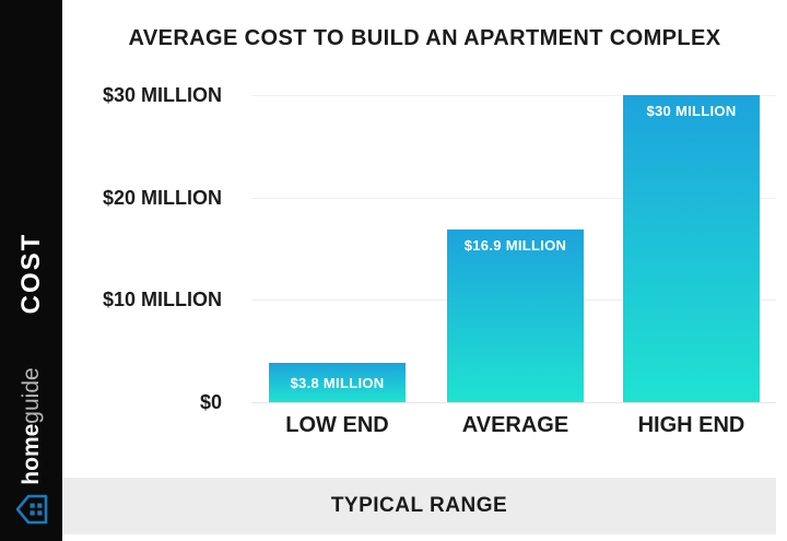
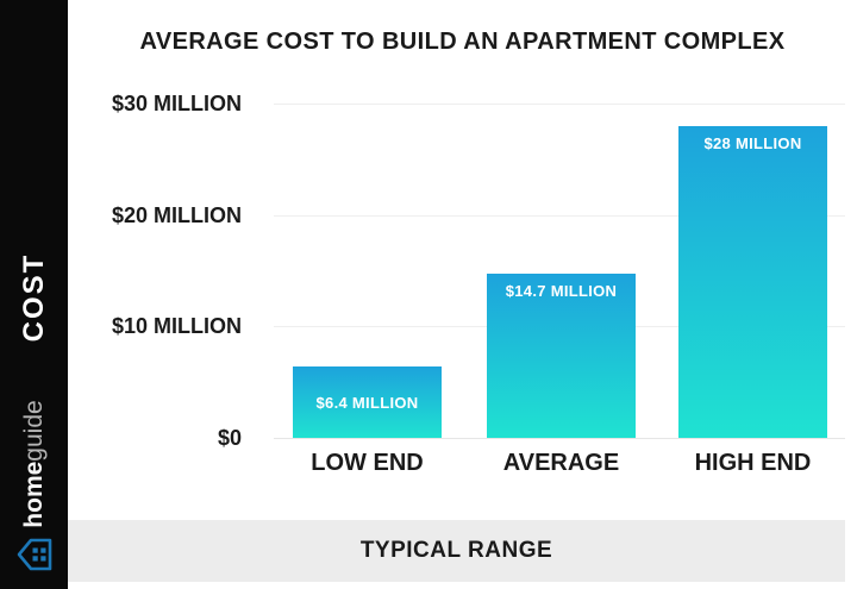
LOW END: $3.8 -> $6.4
AVERAGE: $16.9 -> $14.7
HIGH END: $30 -> $28
